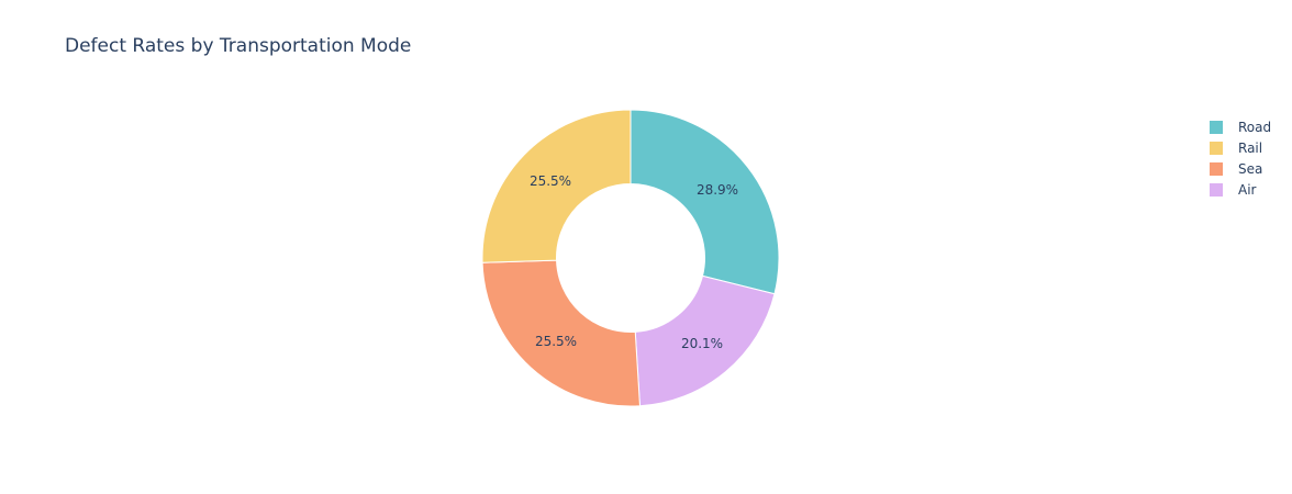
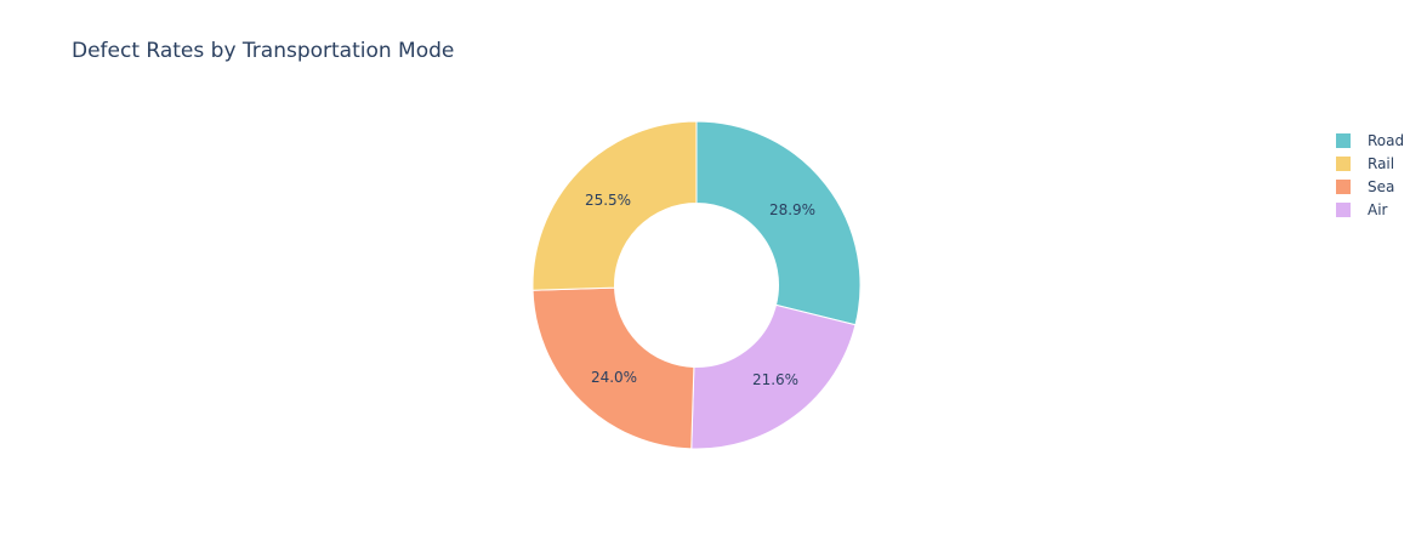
Air: 20.1% -> 21.6%
Sea: 25.5% -> 24.0%
